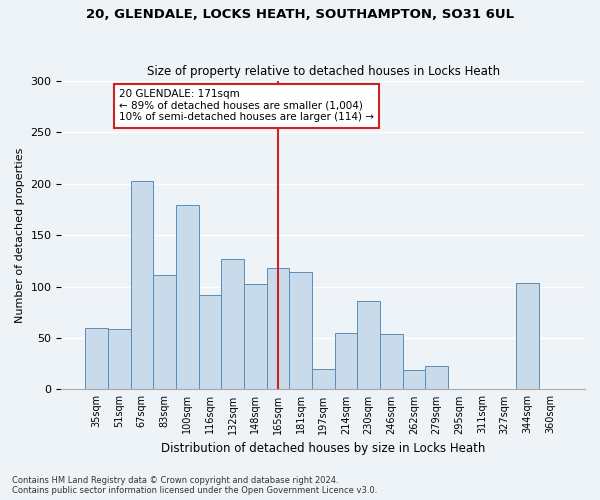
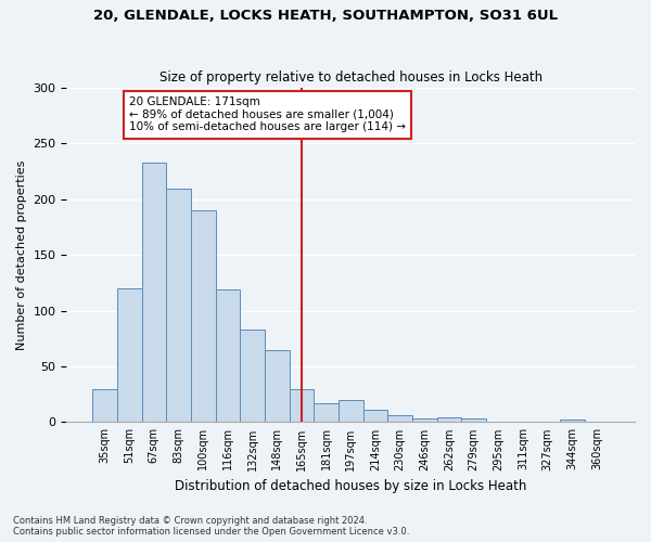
35sqm: 60 -> 30
51sqm: 59 -> 120
67sqm: 203 -> 233
83sqm: 111 -> 210
100sqm: 179 -> 190
116sqm: 92 -> 119
132sqm: 127 -> 83
148sqm: 103 -> 65
165sqm: 118 -> 30
181sqm: 114 -> 17
214sqm: 55 -> 11
230sqm: 86 -> 6
246sqm: 54 -> 3
262sqm: 19 -> 4
279sqm: 23 -> 3
344sqm: 104 -> 2
